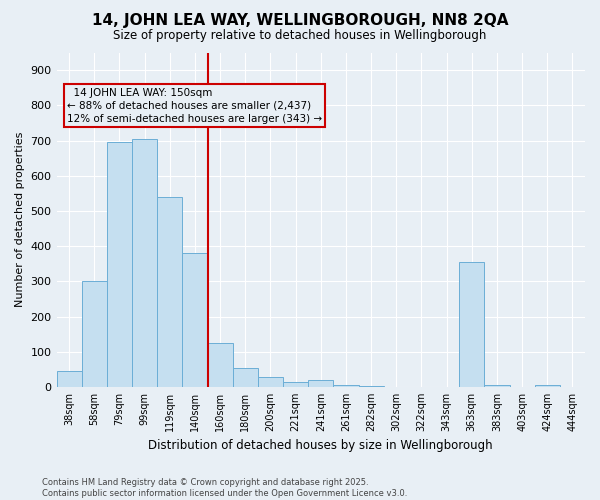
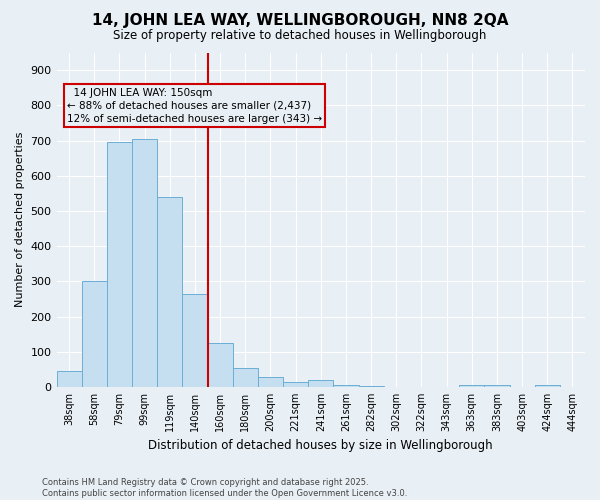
140sqm: 380 -> 265
363sqm: 355 -> 5
